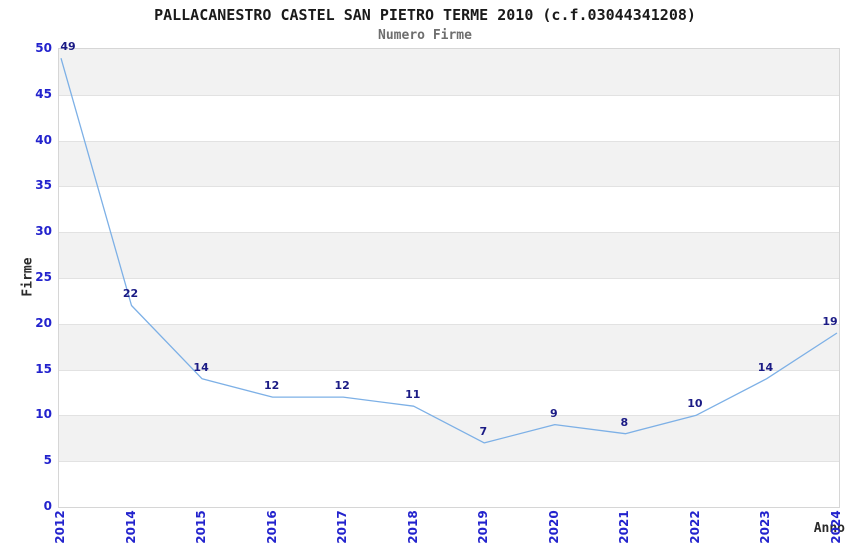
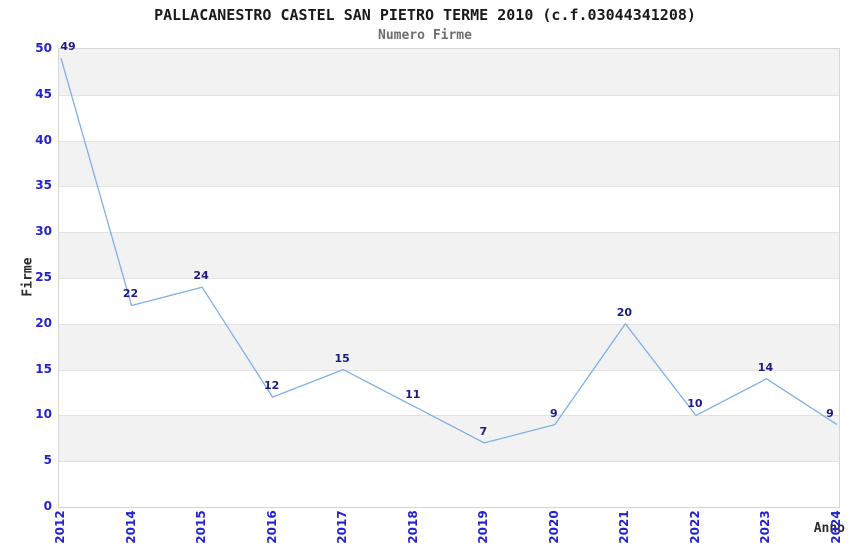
2015: 14 -> 24
2017: 12 -> 15
2021: 8 -> 20
2024: 19 -> 9
